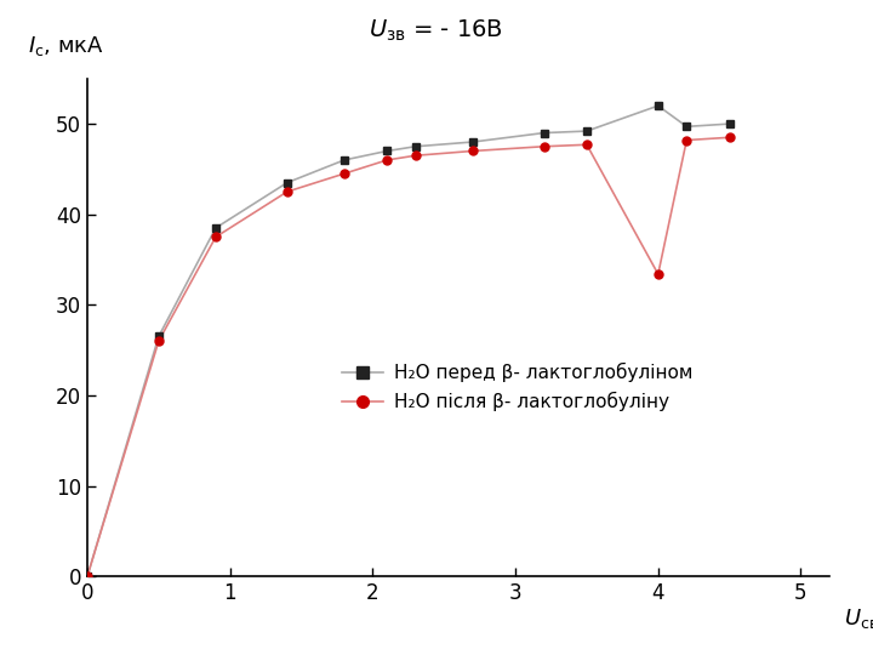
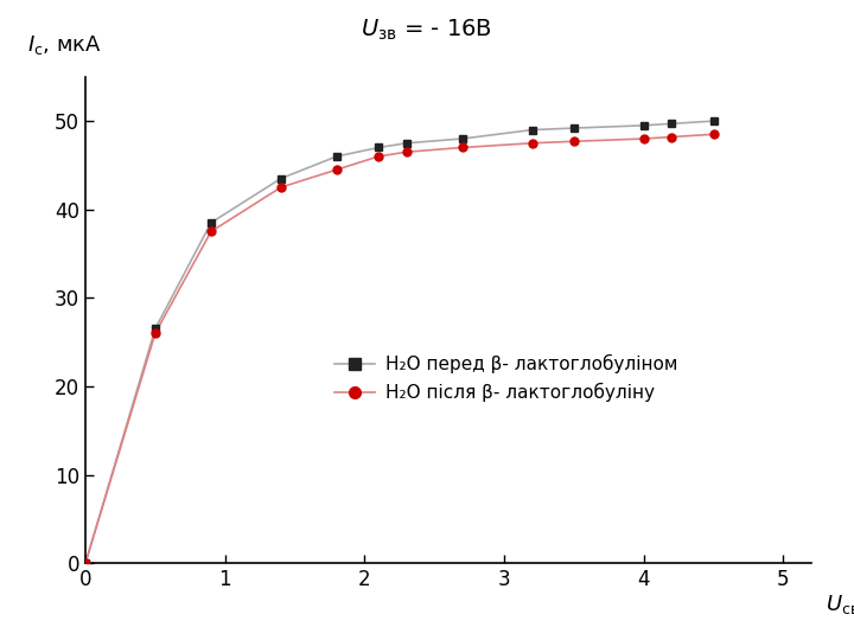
H₂O перед β- лактоглобуліном/4: 52.0 -> 49.5
H₂O після β- лактоглобуліну/4: 33.4 -> 48.0
